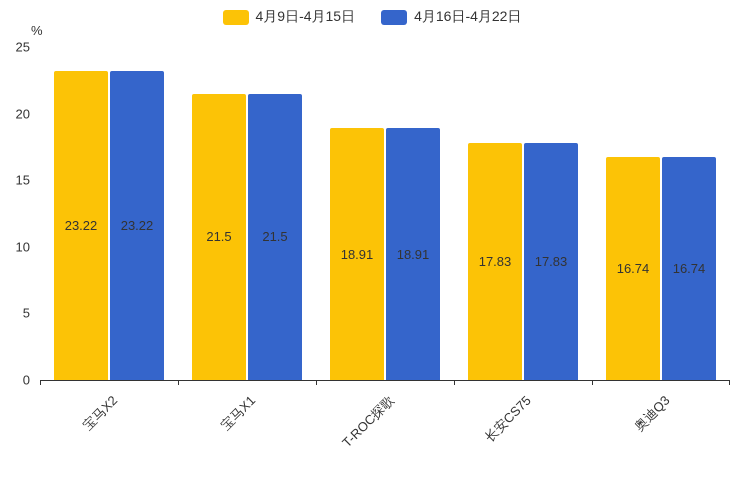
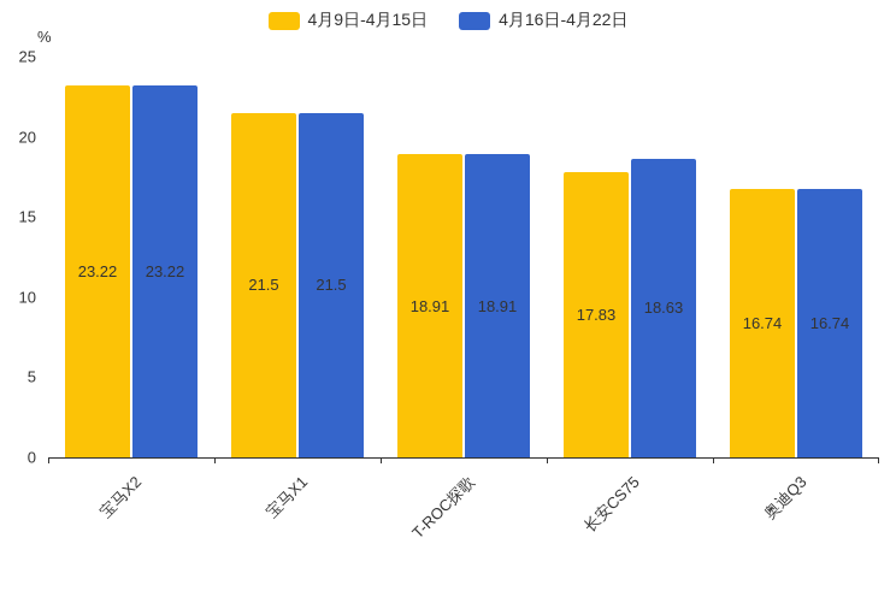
4月16日-4月22日/长安CS75: 17.83 -> 18.63
